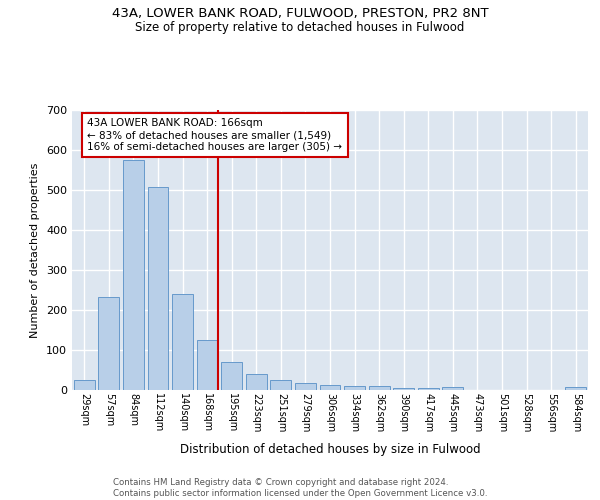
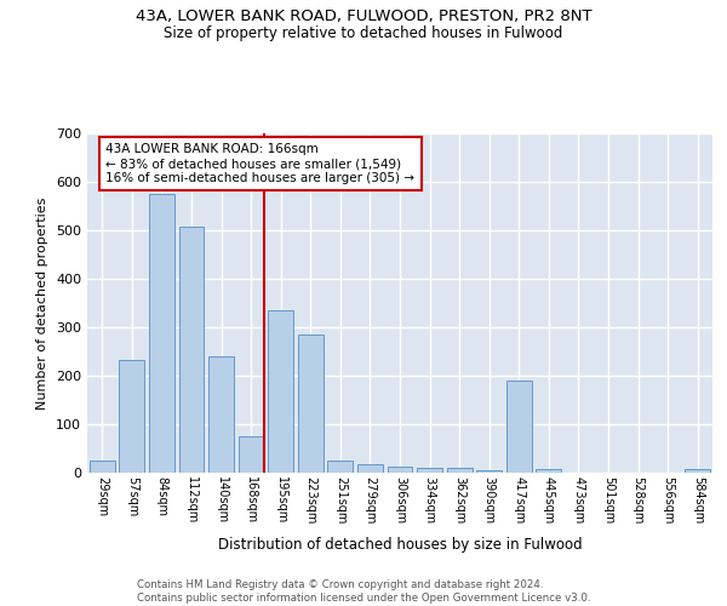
168sqm: 125 -> 75
195sqm: 70 -> 335
223sqm: 40 -> 285
417sqm: 5 -> 190
